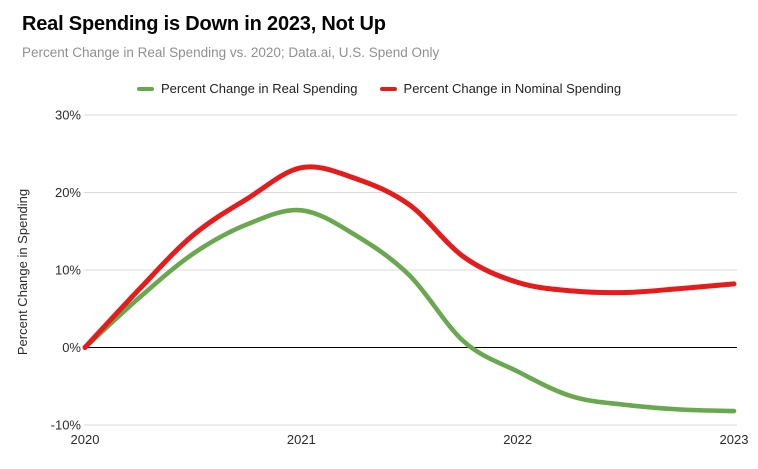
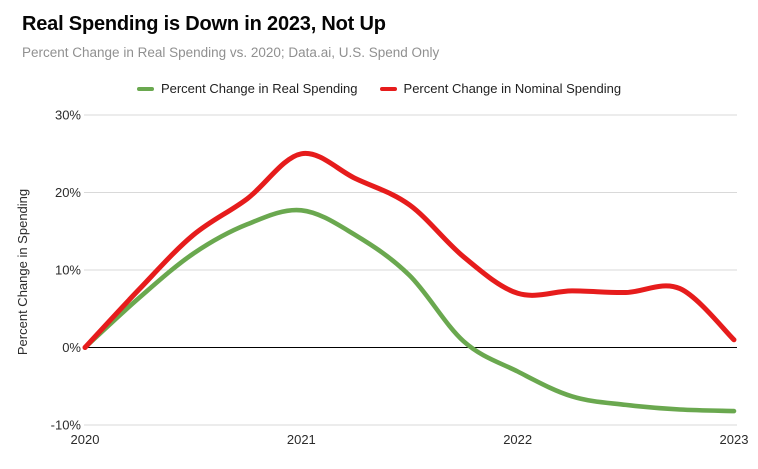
Percent Change in Nominal Spending/2021: 23% -> 25%
Percent Change in Nominal Spending/2022: 8% -> 7%
Percent Change in Nominal Spending/2023: 8% -> 1%
